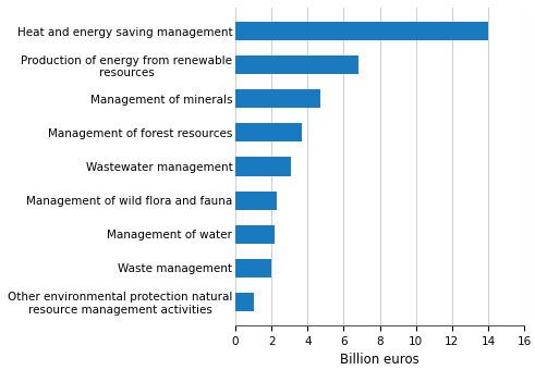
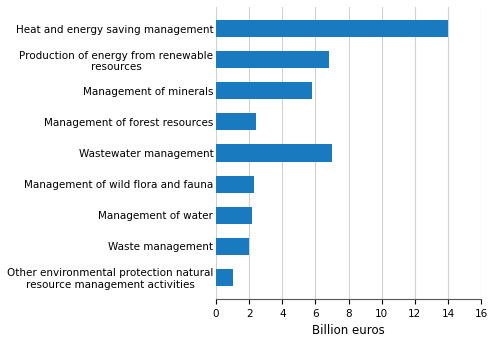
Management of minerals: 4.7 -> 5.8
Management of forest resources: 3.7 -> 2.4
Wastewater management: 3.1 -> 7.0
